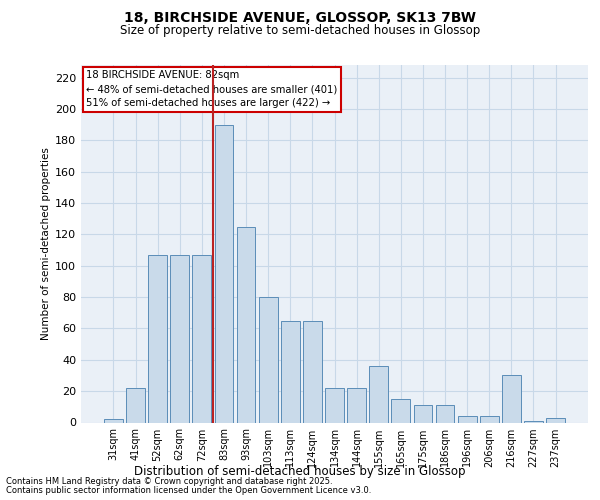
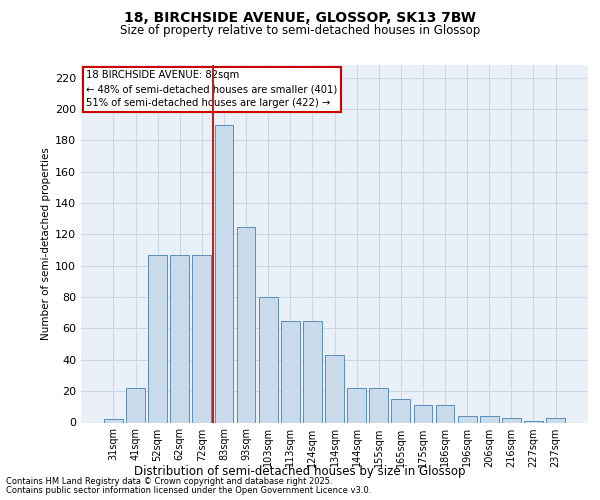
134sqm: 22 -> 43
155sqm: 36 -> 22
216sqm: 30 -> 3
